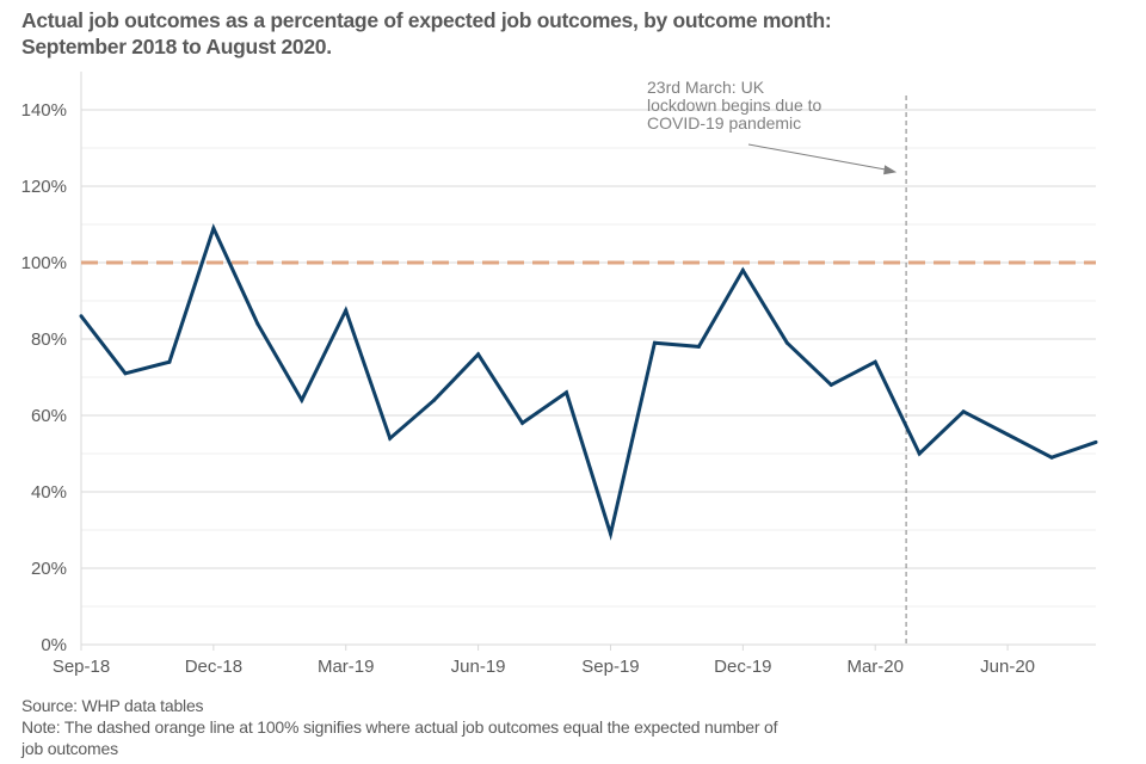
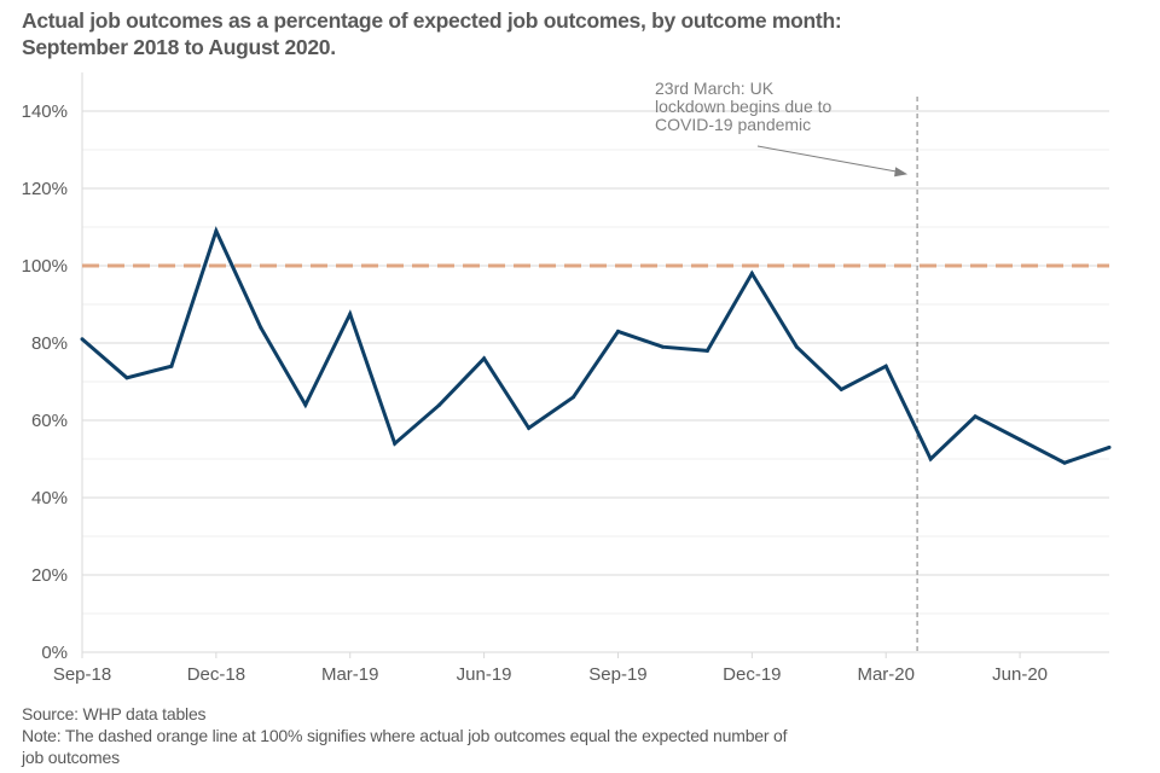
Sep-18: 86% -> 81%
Sep-19: 29% -> 83%
